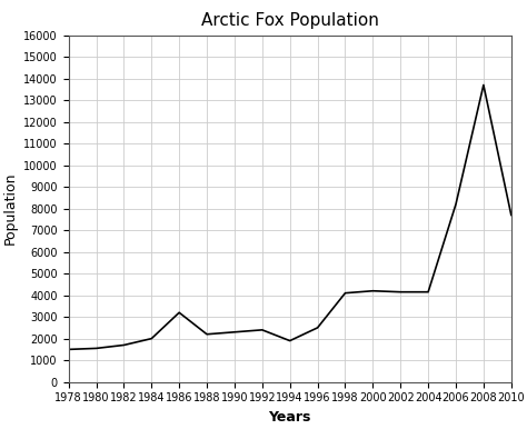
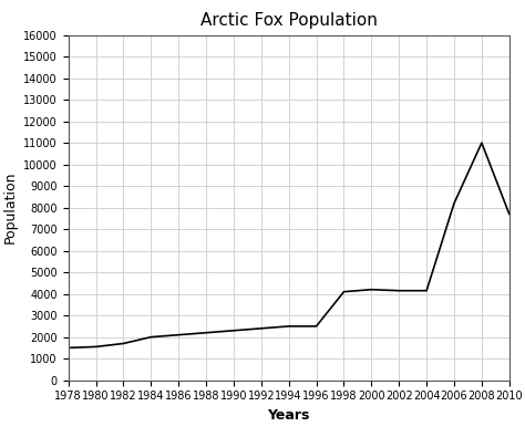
1986: 3200 -> 2100
1994: 1900 -> 2500
2008: 13700 -> 11000
